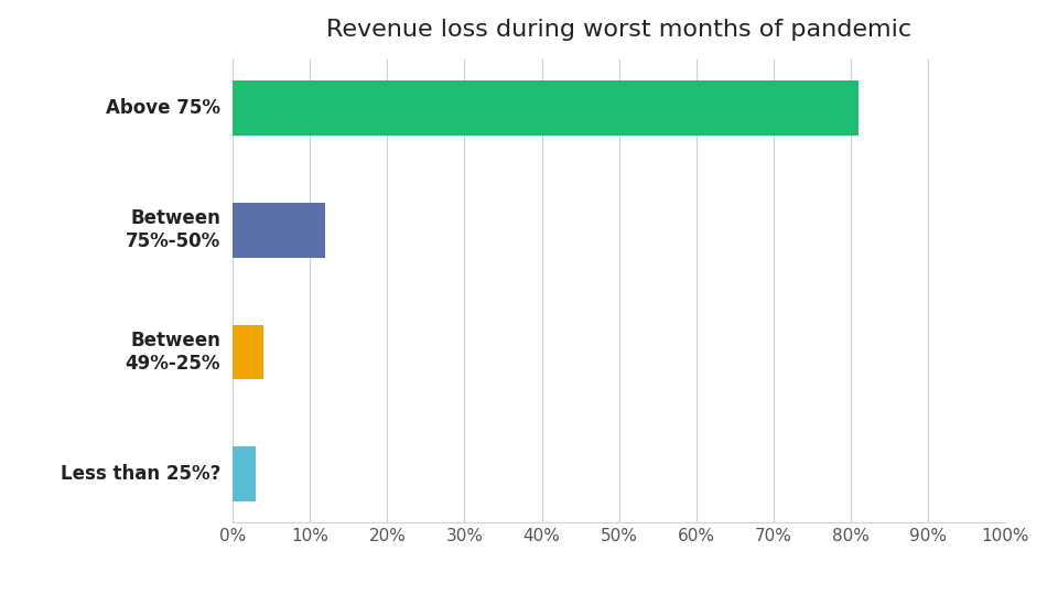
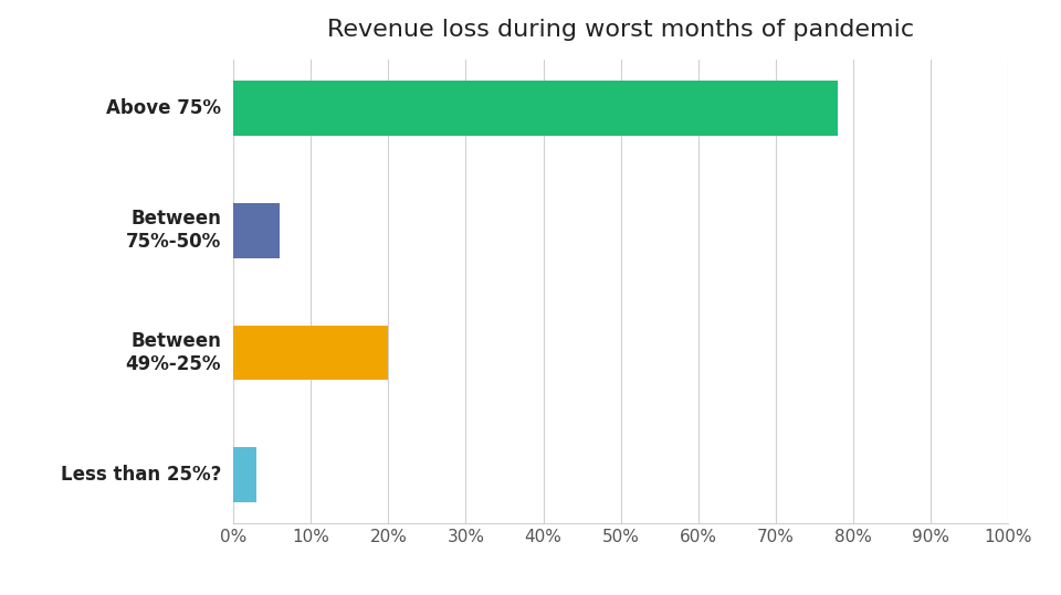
Above 75%: 81% -> 78%
Between 75%-50%: 12% -> 6%
Between 49%-25%: 4% -> 20%
